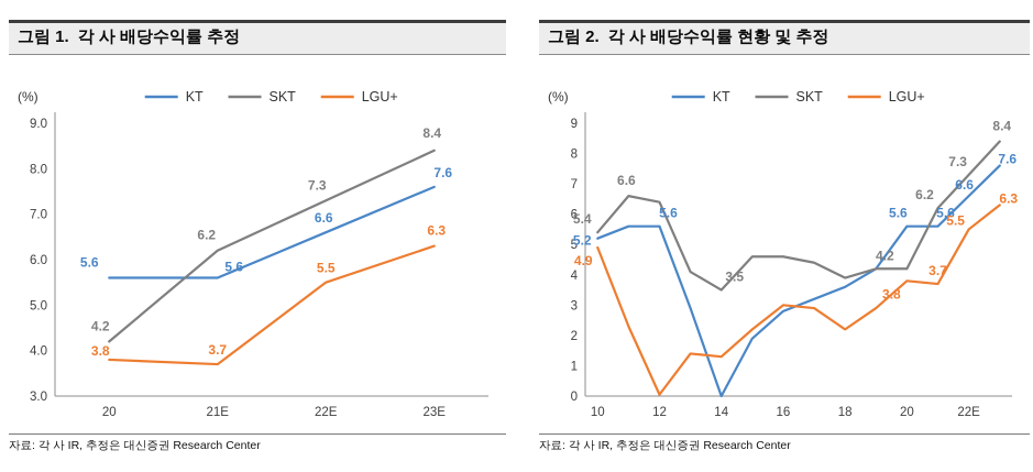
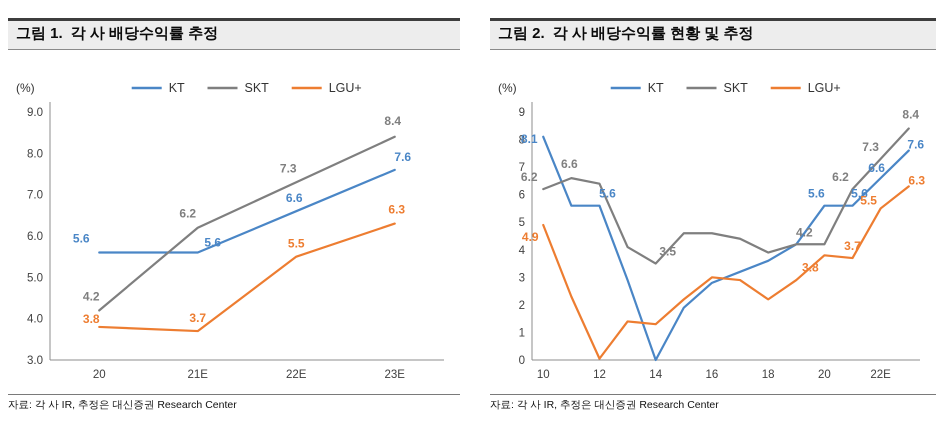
각 사 배당수익률 현황 및 추정/KT/10: 5.2 -> 8.1
각 사 배당수익률 현황 및 추정/SKT/10: 5.4 -> 6.2
